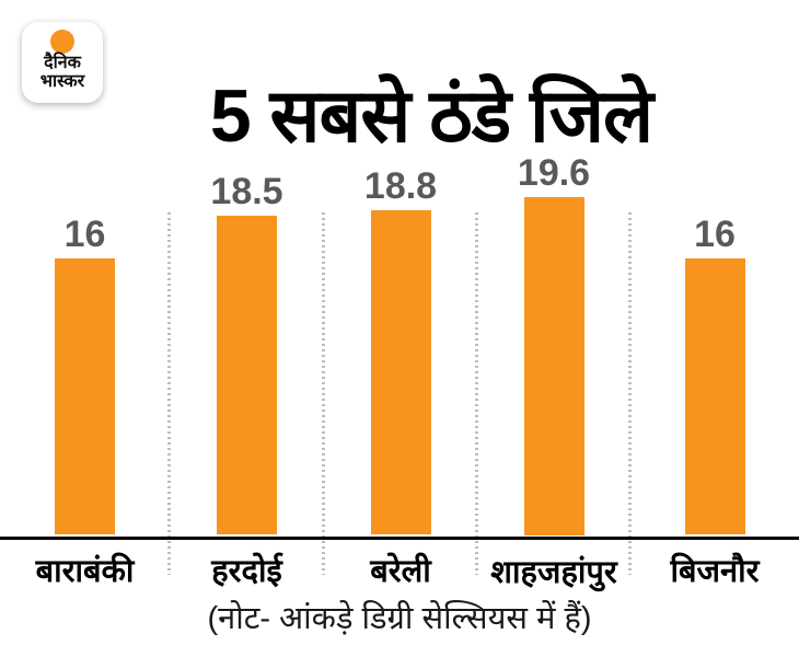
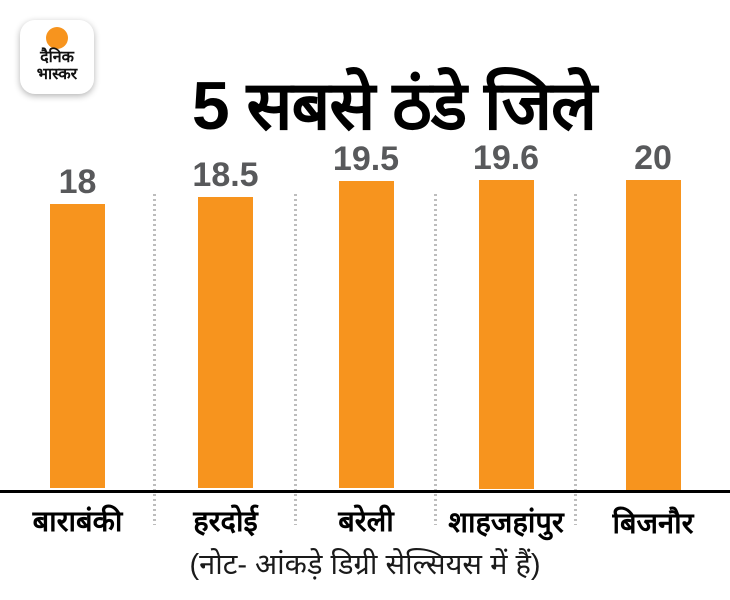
बाराबंकी: 16 -> 18
बरेली: 18.8 -> 19.5
बिजनौर: 16 -> 20
